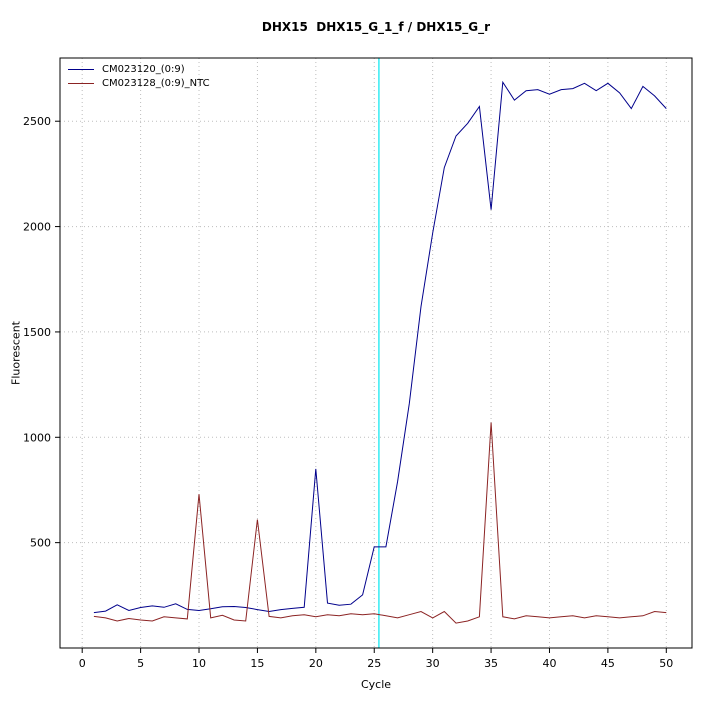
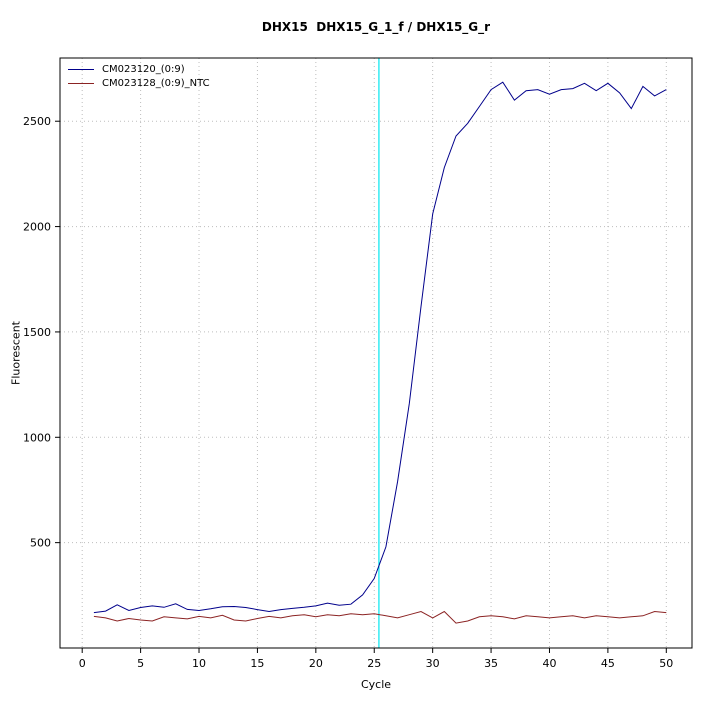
CM023128_(0:9)_NTC/10: 730 -> 150
CM023128_(0:9)_NTC/15: 610 -> 140
CM023120_(0:9)/20: 850 -> 200
CM023120_(0:9)/25: 480 -> 330
CM023120_(0:9)/30: 1970 -> 2060
CM023120_(0:9)/35: 2080 -> 2650
CM023128_(0:9)_NTC/35: 1070 -> 150
CM023120_(0:9)/50: 2560 -> 2650
